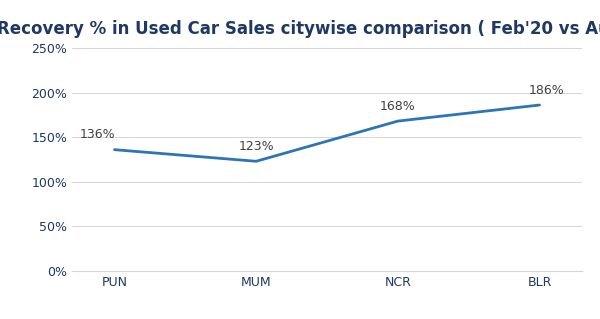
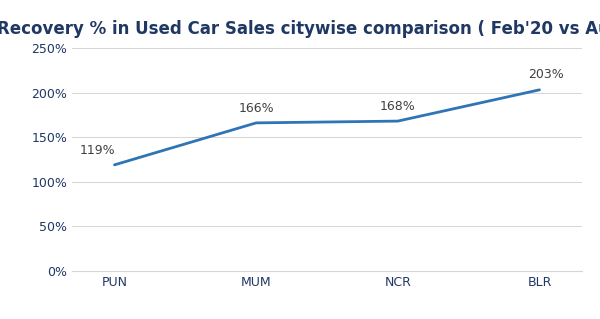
PUN: 136% -> 119%
MUM: 123% -> 166%
BLR: 186% -> 203%
